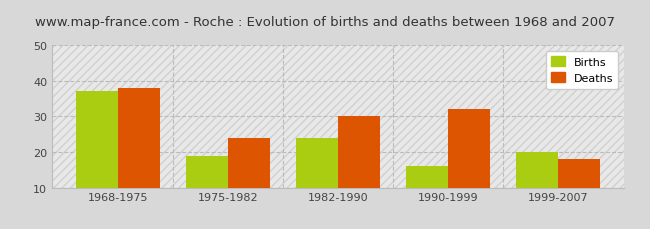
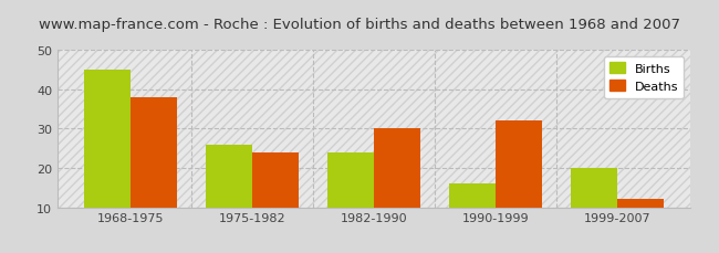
Births/1968-1975: 37 -> 45
Births/1975-1982: 19 -> 26
Deaths/1999-2007: 18 -> 12
